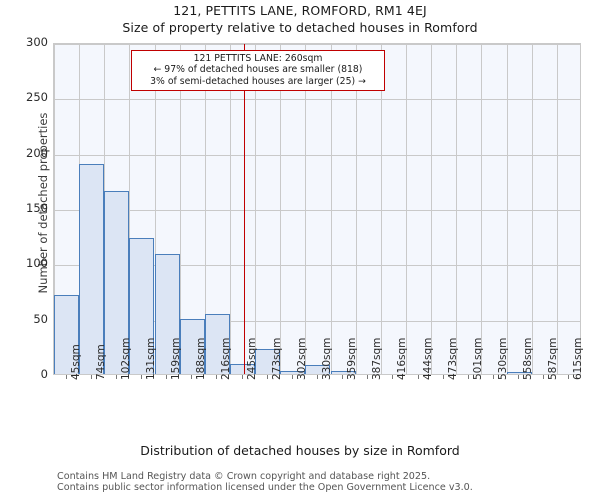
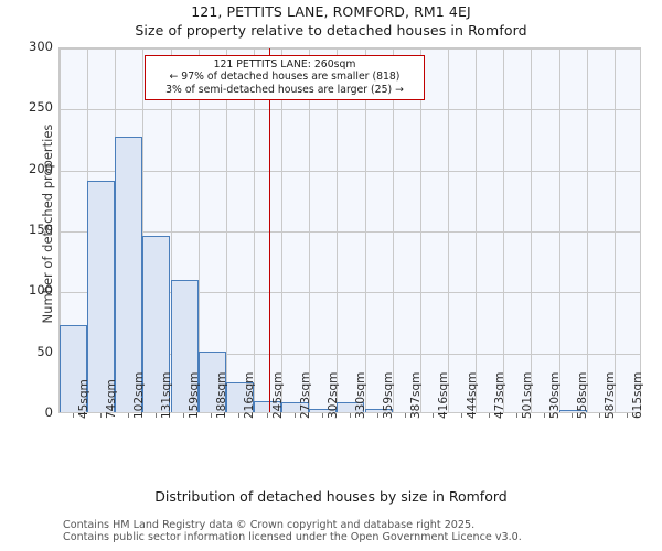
102sqm: 165 -> 226
131sqm: 123 -> 145
216sqm: 54 -> 24
273sqm: 23 -> 8
